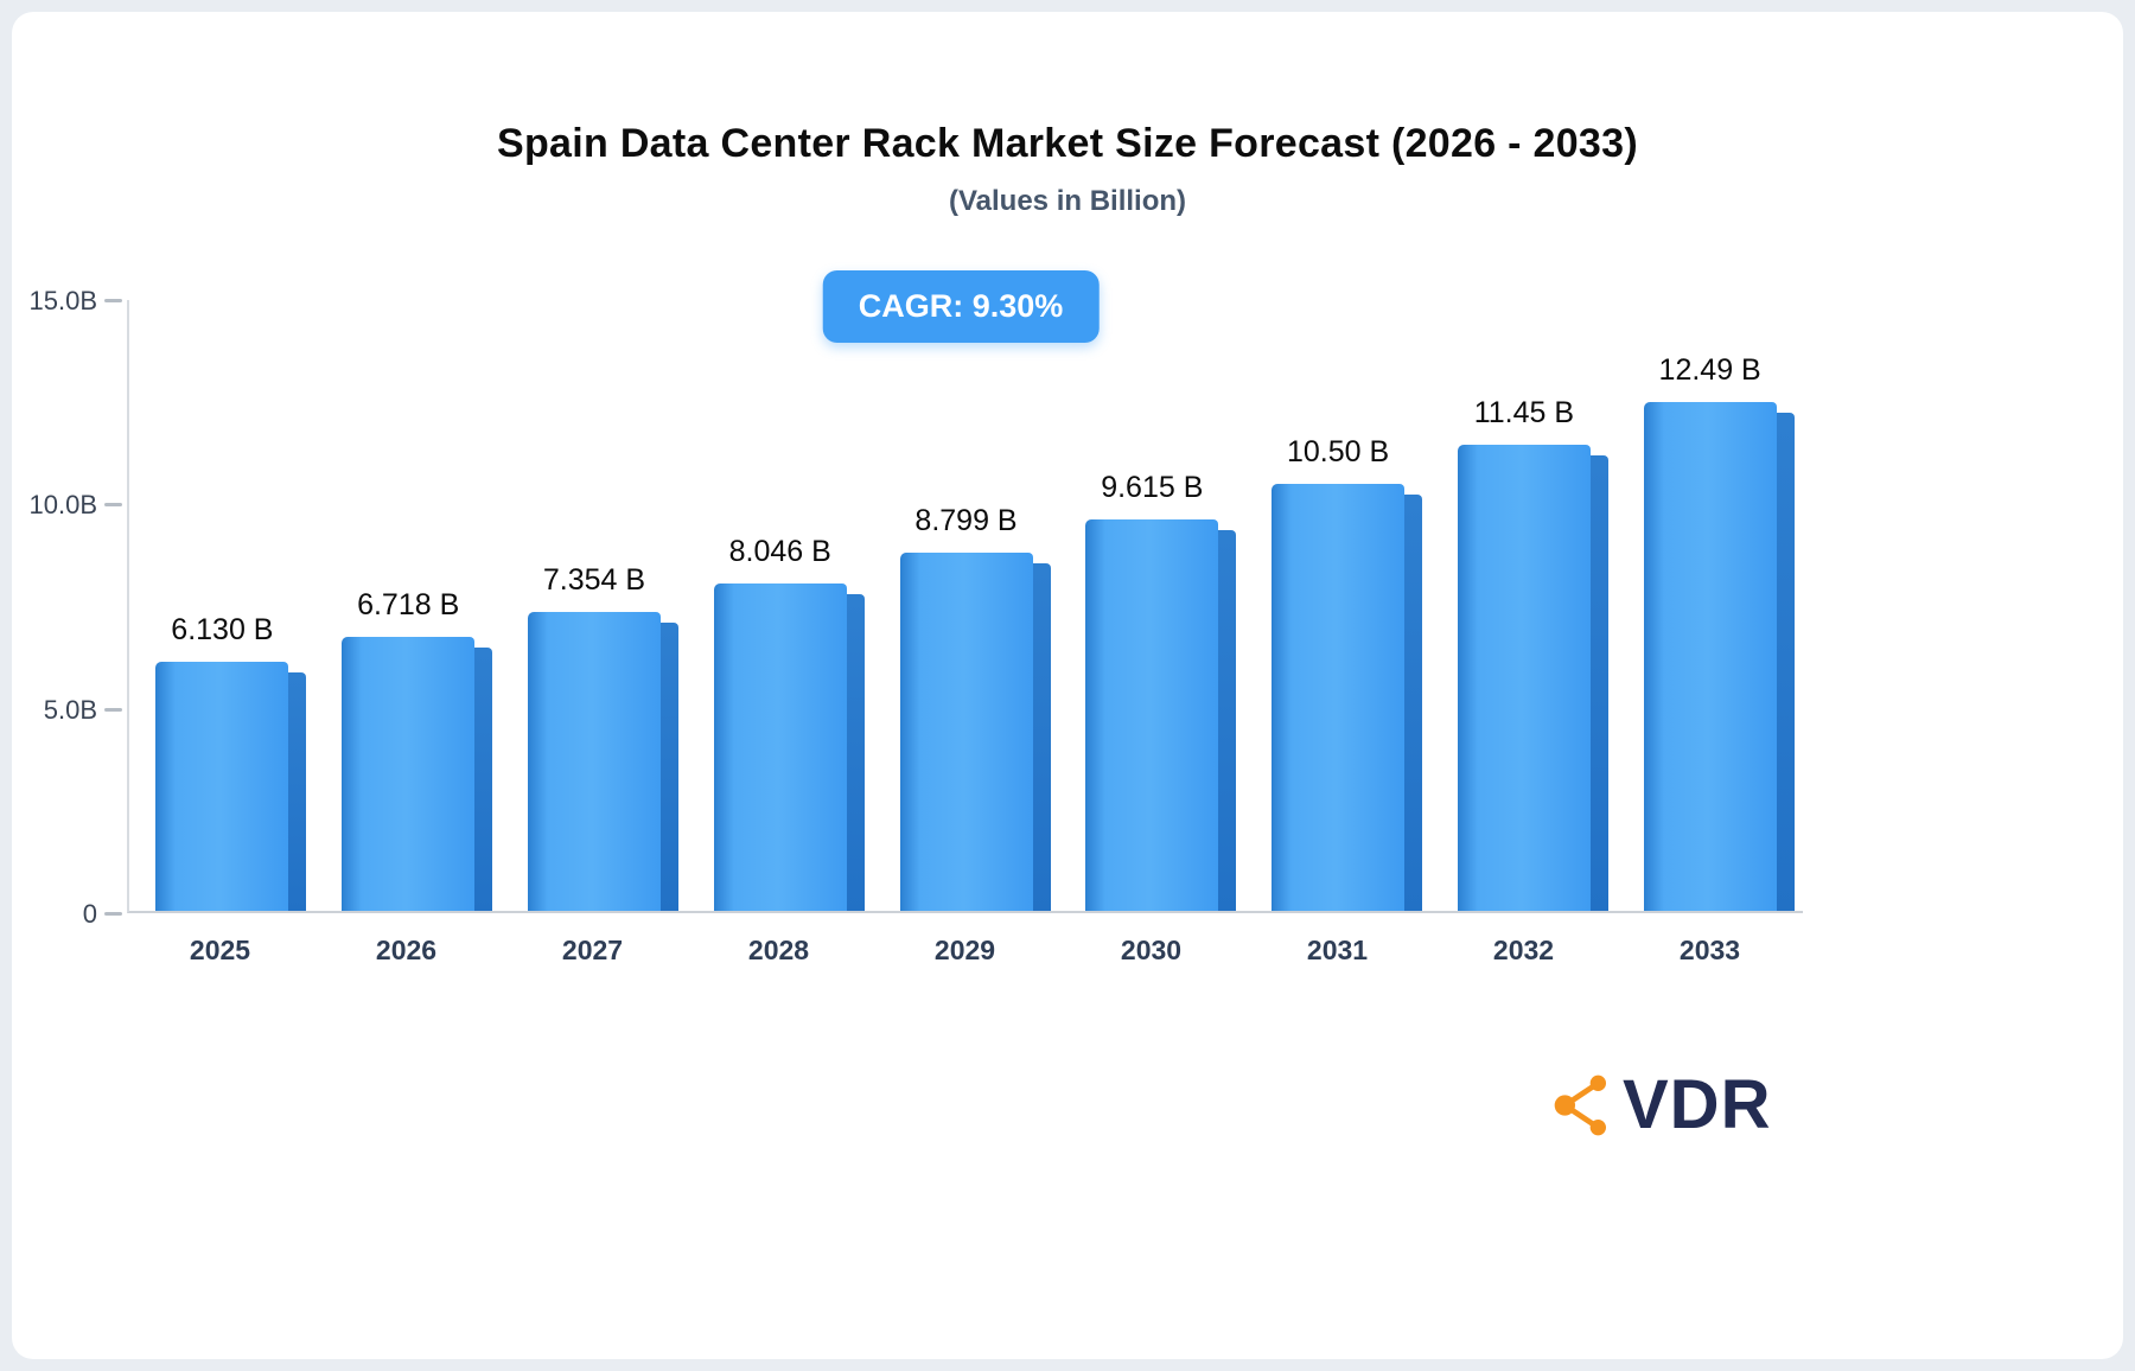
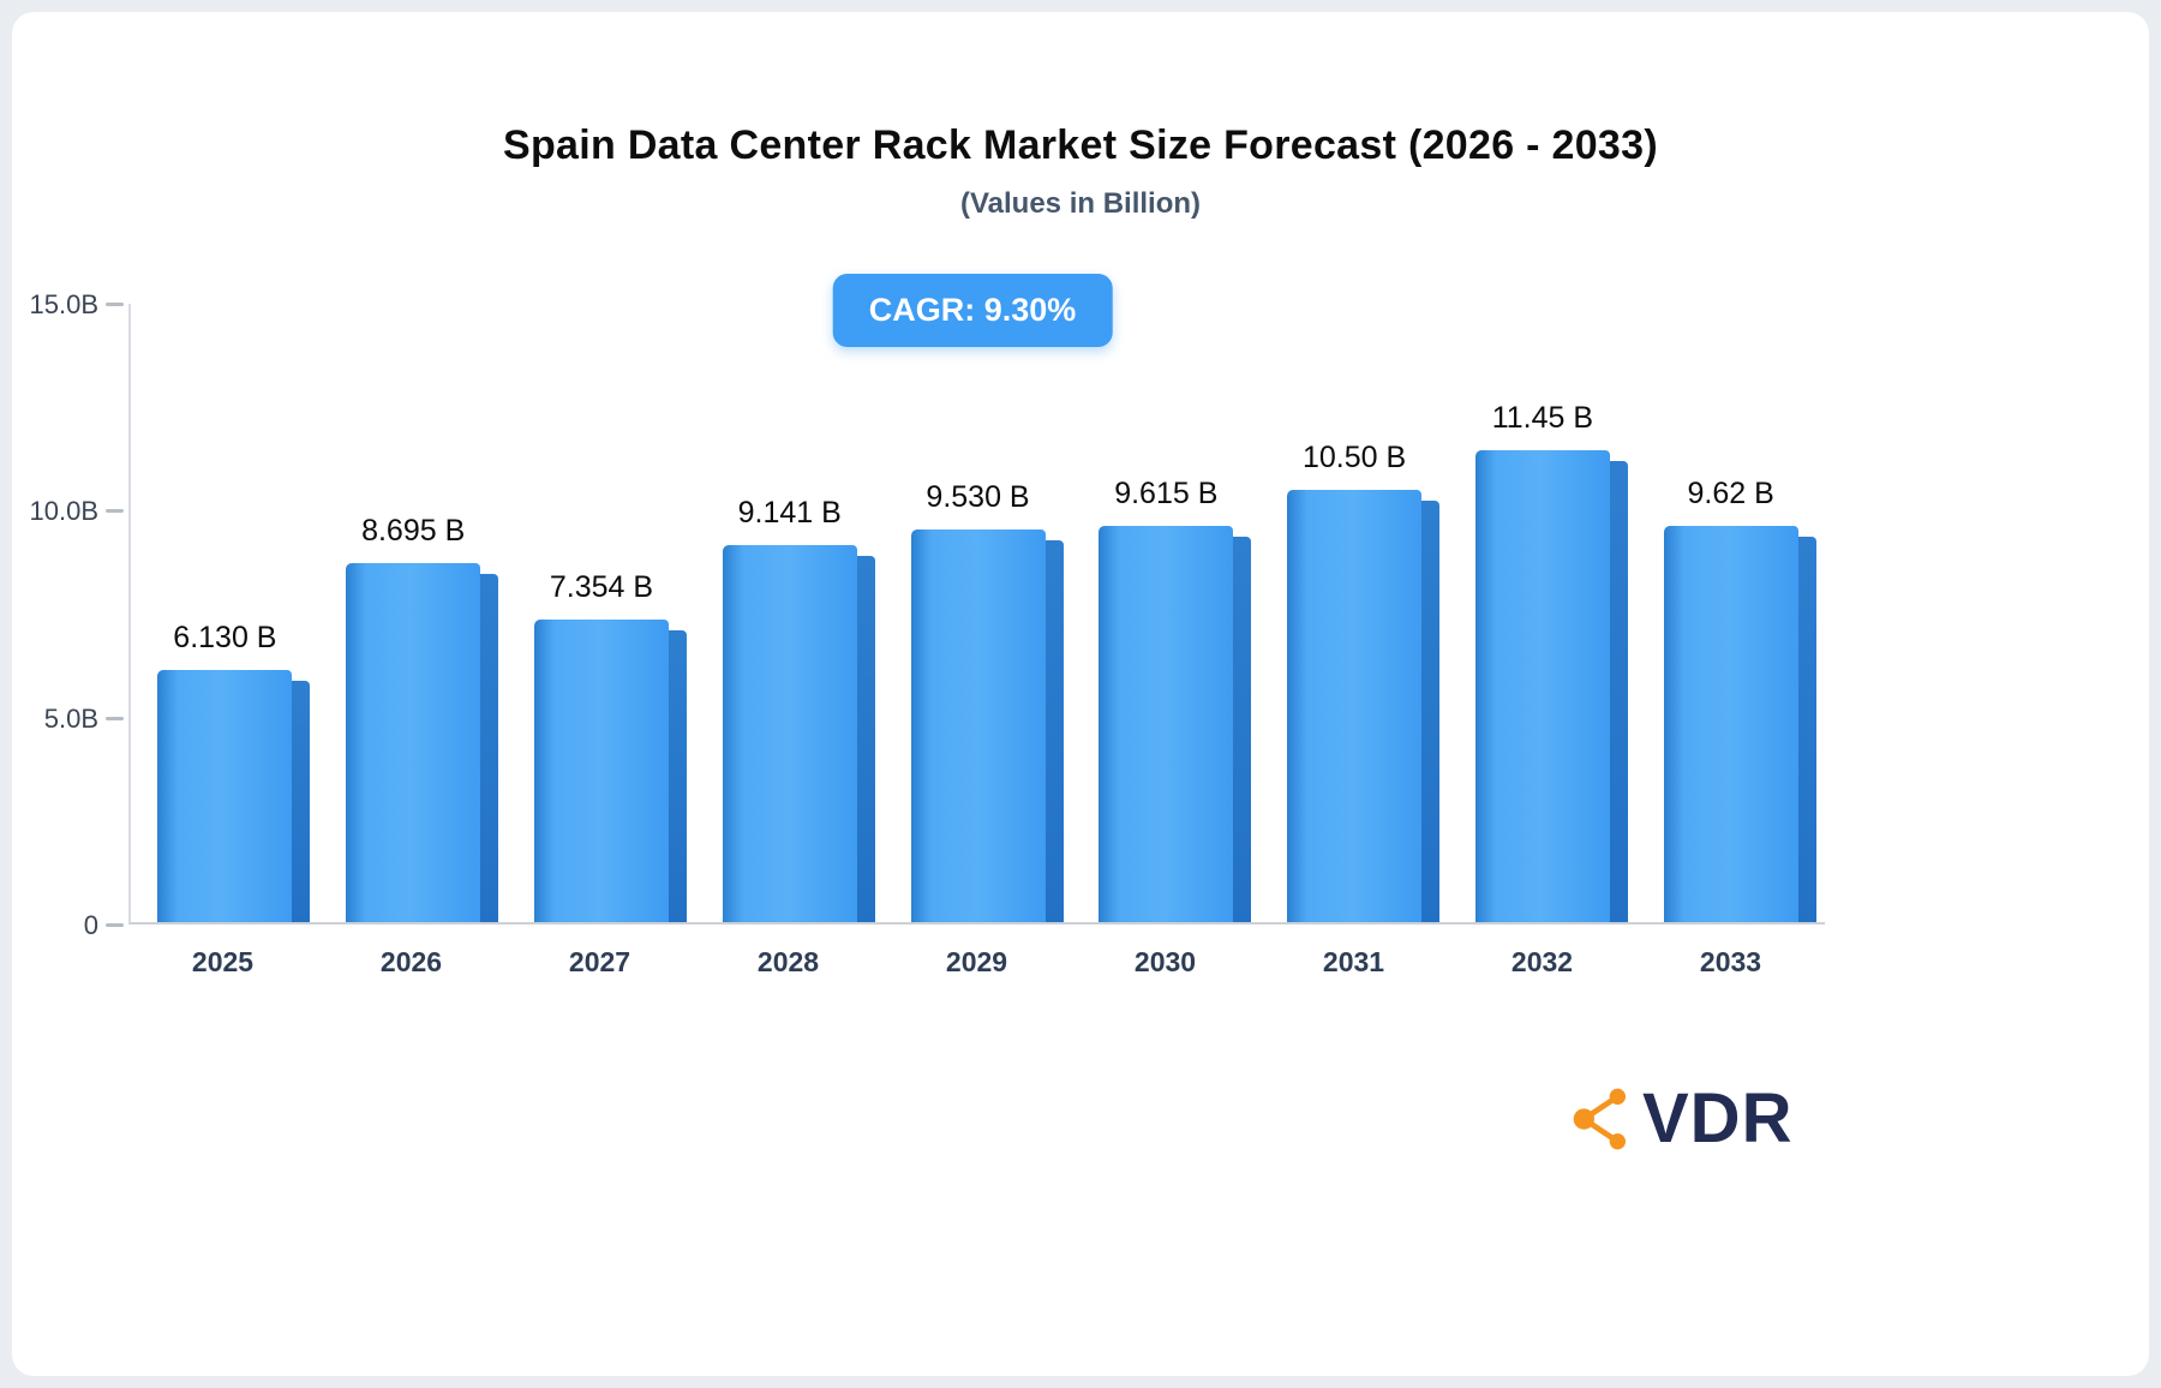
2026: 6.718 -> 8.695
2028: 8.046 -> 9.141
2029: 8.799 -> 9.530
2033: 12.49 -> 9.62
